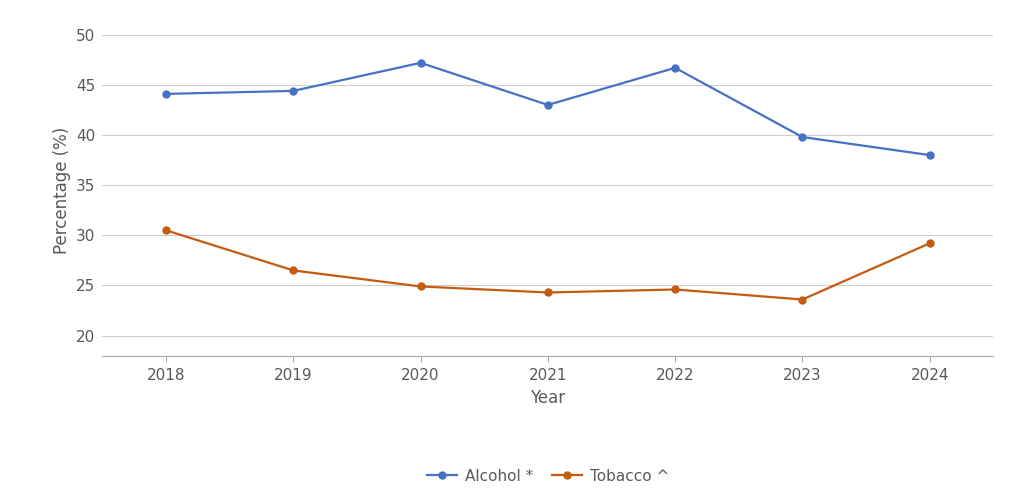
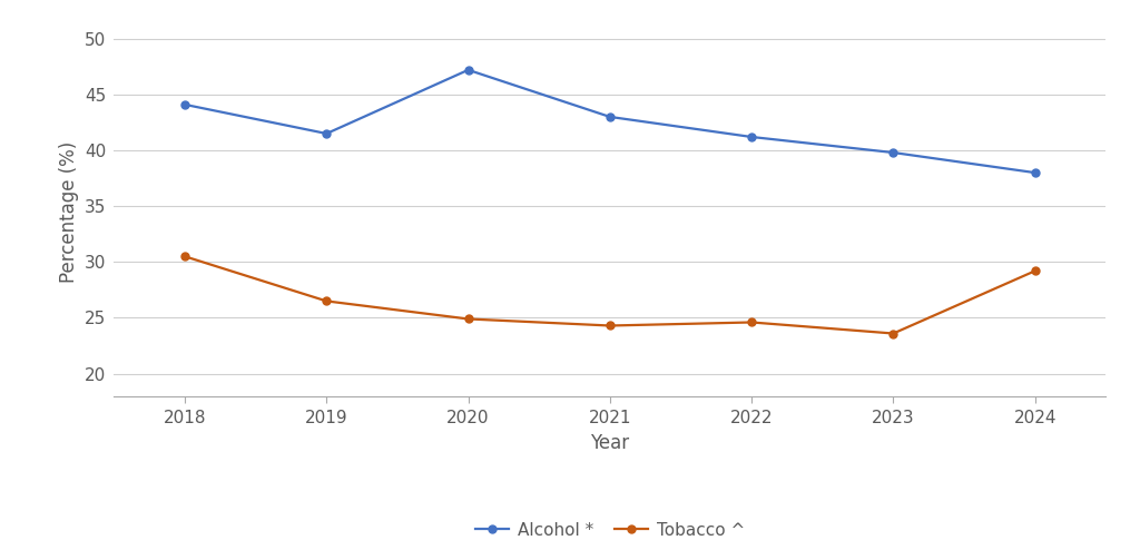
Alcohol */2019: 44.4 -> 41.5
Alcohol */2022: 46.7 -> 41.2
